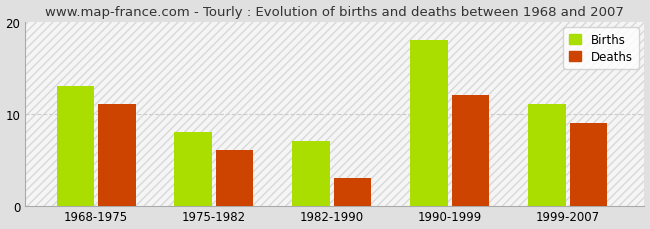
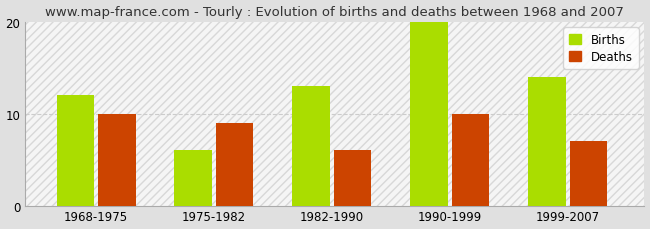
Births/1968-1975: 13 -> 12
Deaths/1968-1975: 11 -> 10
Births/1975-1982: 8 -> 6
Deaths/1975-1982: 6 -> 9
Births/1982-1990: 7 -> 13
Deaths/1982-1990: 3 -> 6
Births/1990-1999: 18 -> 20
Deaths/1990-1999: 12 -> 10
Births/1999-2007: 11 -> 14
Deaths/1999-2007: 9 -> 7
